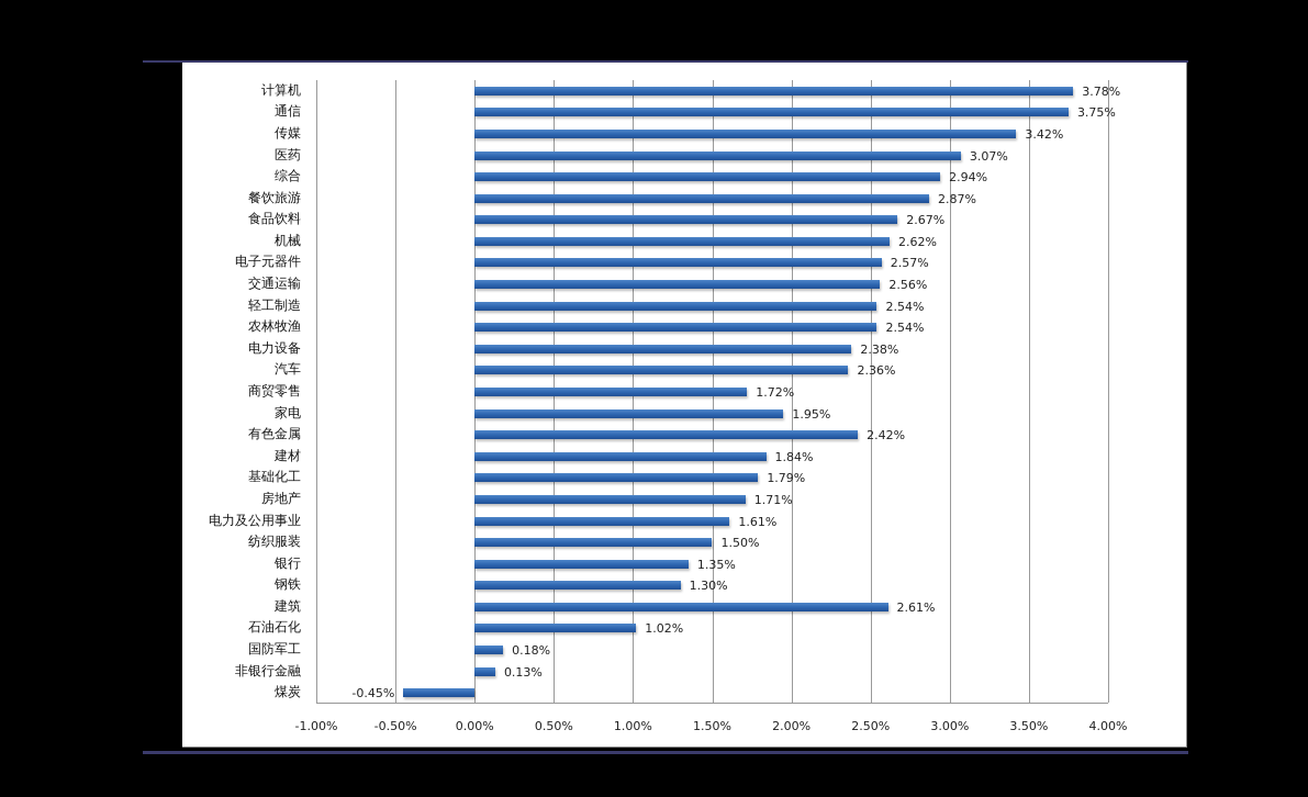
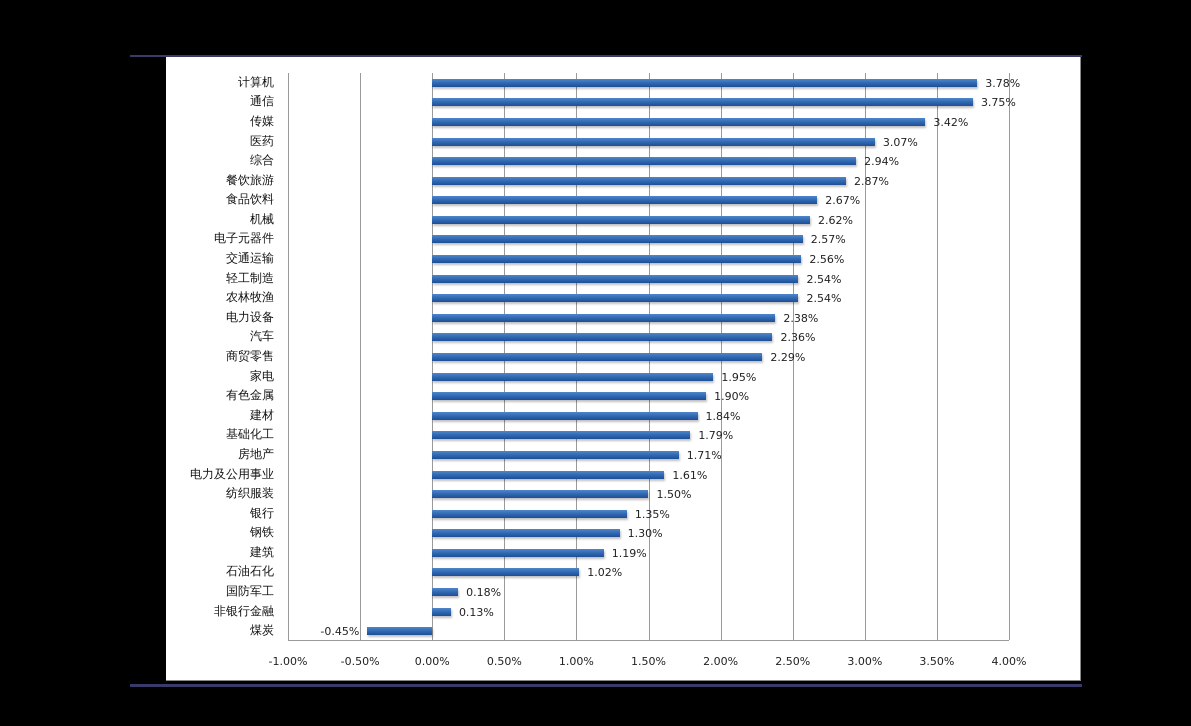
商贸零售: 1.72% -> 2.29%
有色金属: 2.42% -> 1.90%
建筑: 2.61% -> 1.19%
